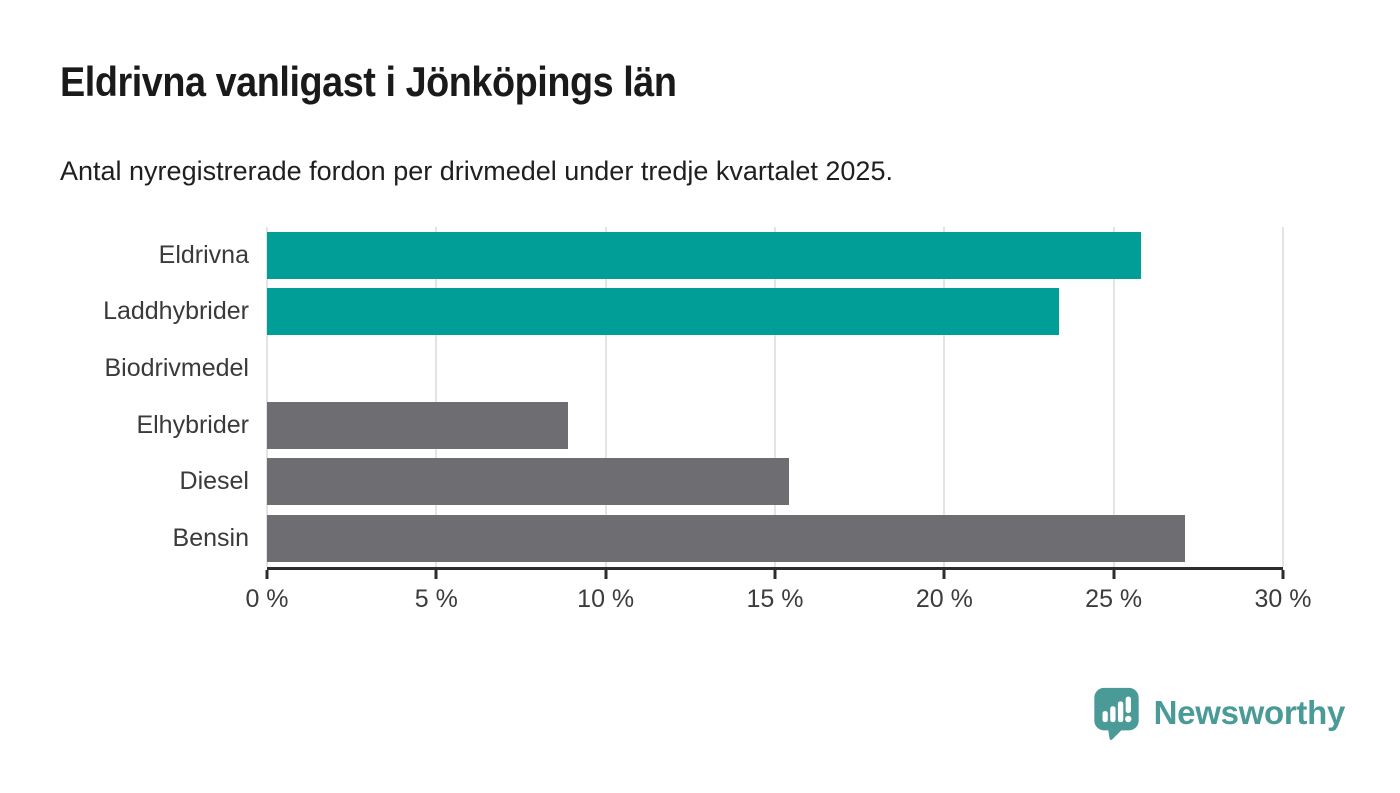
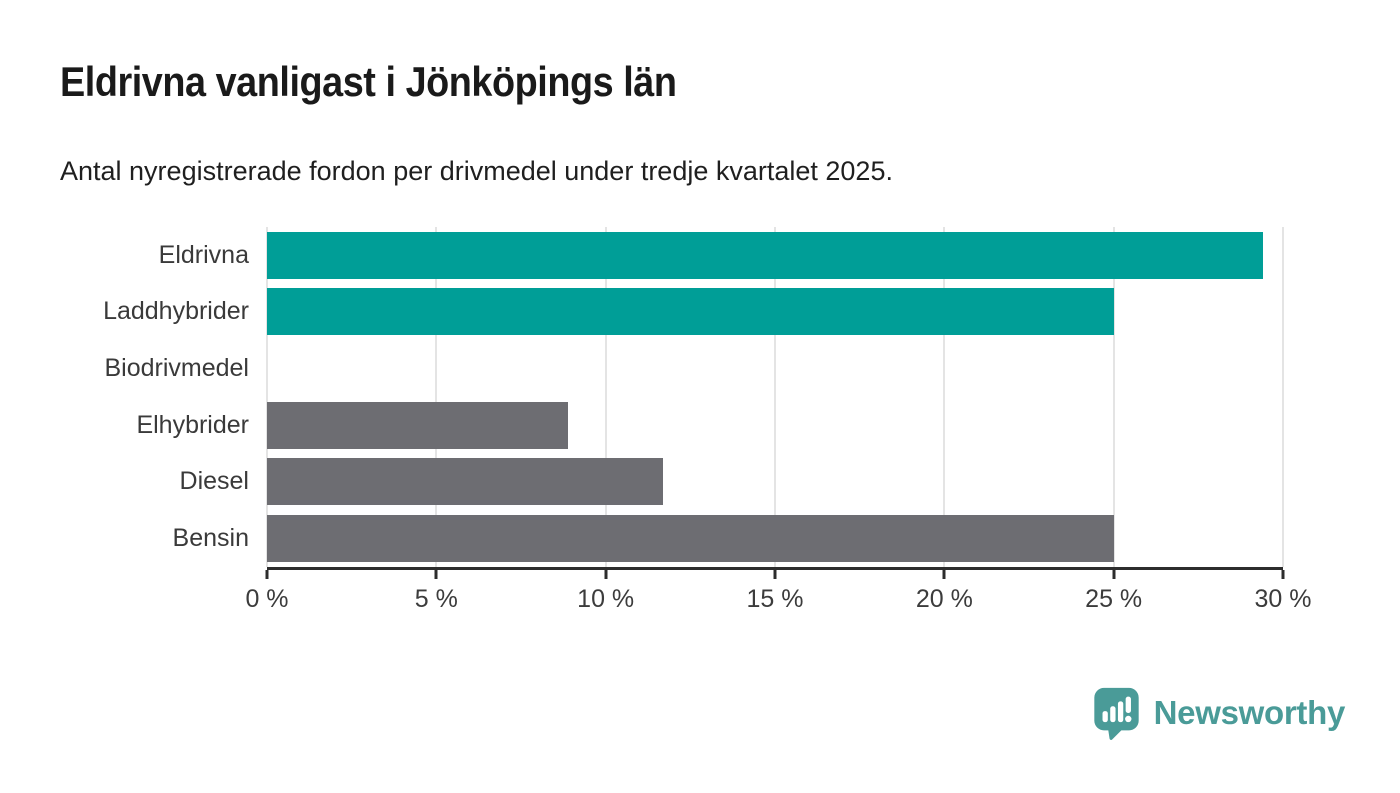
Eldrivna: 25.8% -> 29.4%
Laddhybrider: 23.4% -> 25.0%
Diesel: 15.4% -> 11.7%
Bensin: 27.1% -> 25.0%
